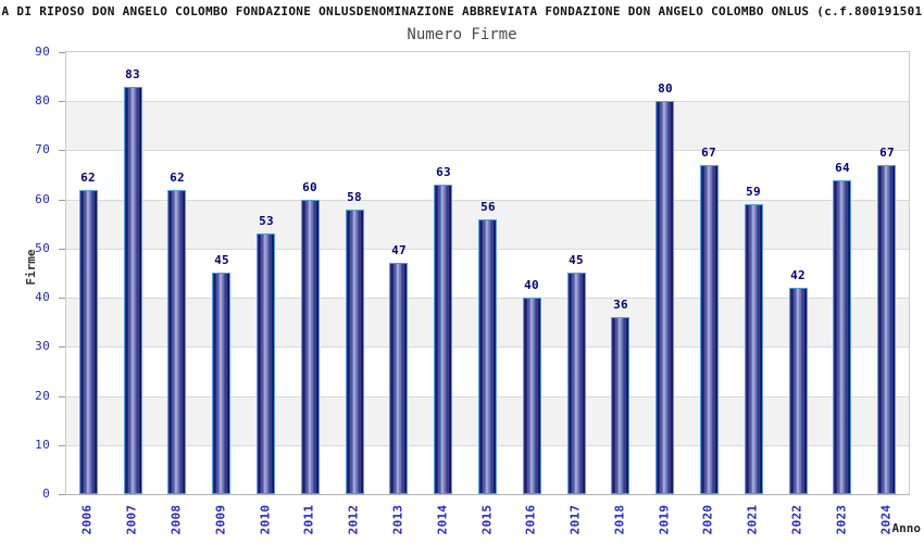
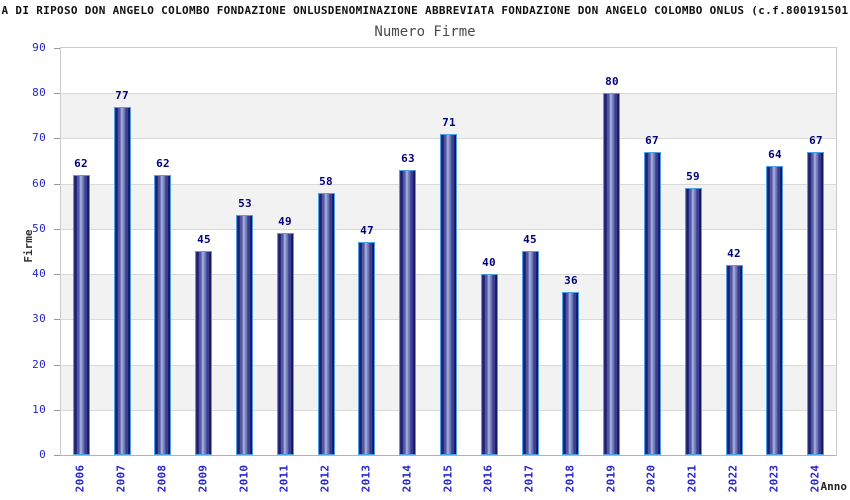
2007: 83 -> 77
2011: 60 -> 49
2015: 56 -> 71
